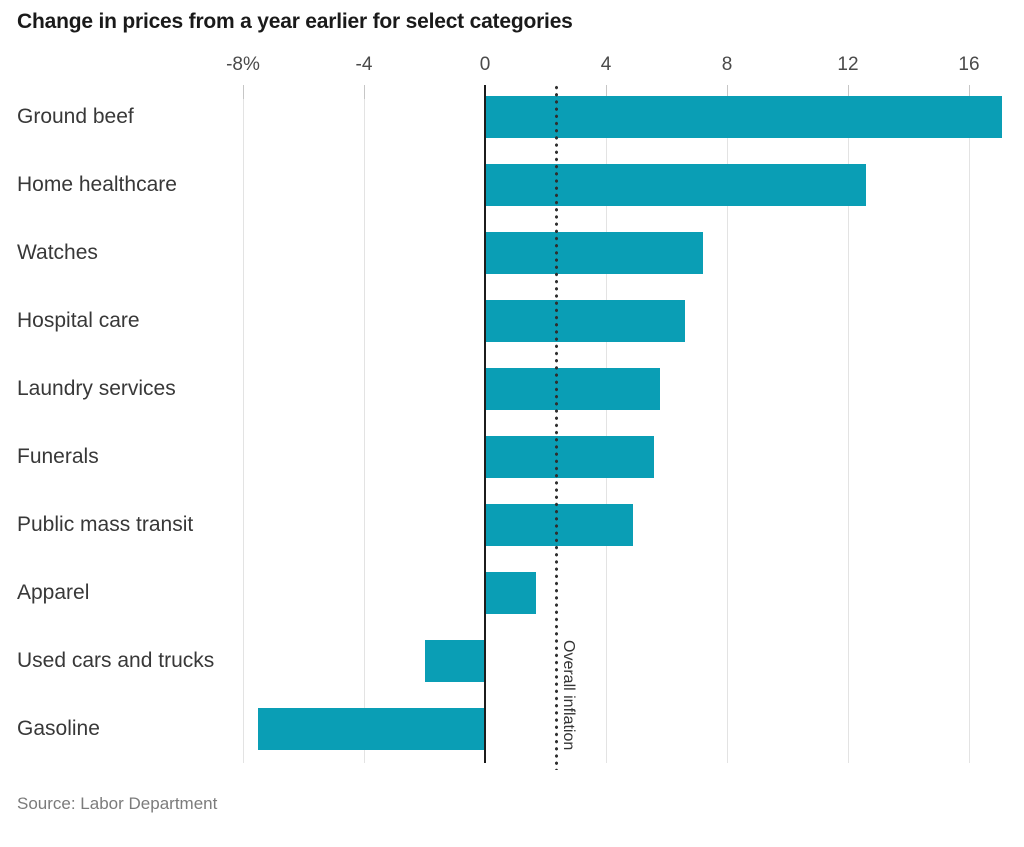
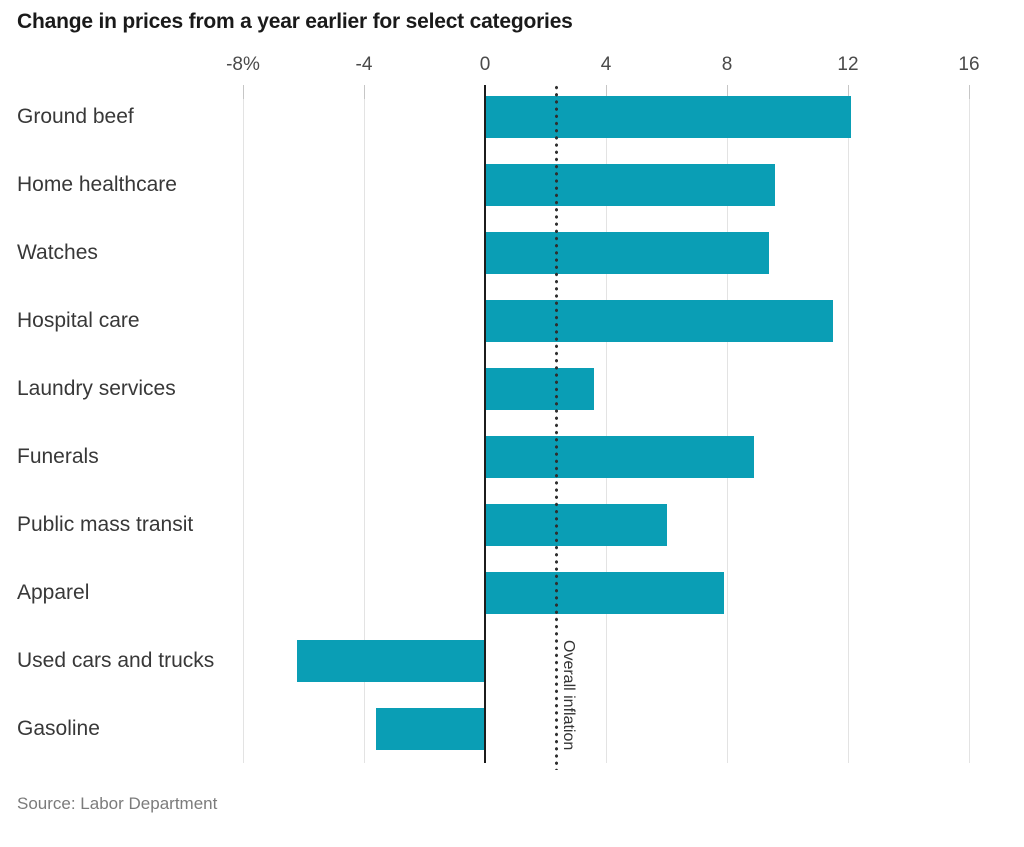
Ground beef: 17.1 -> 12.1
Home healthcare: 12.6 -> 9.6
Watches: 7.2 -> 9.4
Hospital care: 6.6 -> 11.5
Laundry services: 5.8 -> 3.6
Funerals: 5.6 -> 8.9
Public mass transit: 4.9 -> 6.0
Apparel: 1.7 -> 7.9
Used cars and trucks: -2.0 -> -6.2
Gasoline: -7.5 -> -3.6
